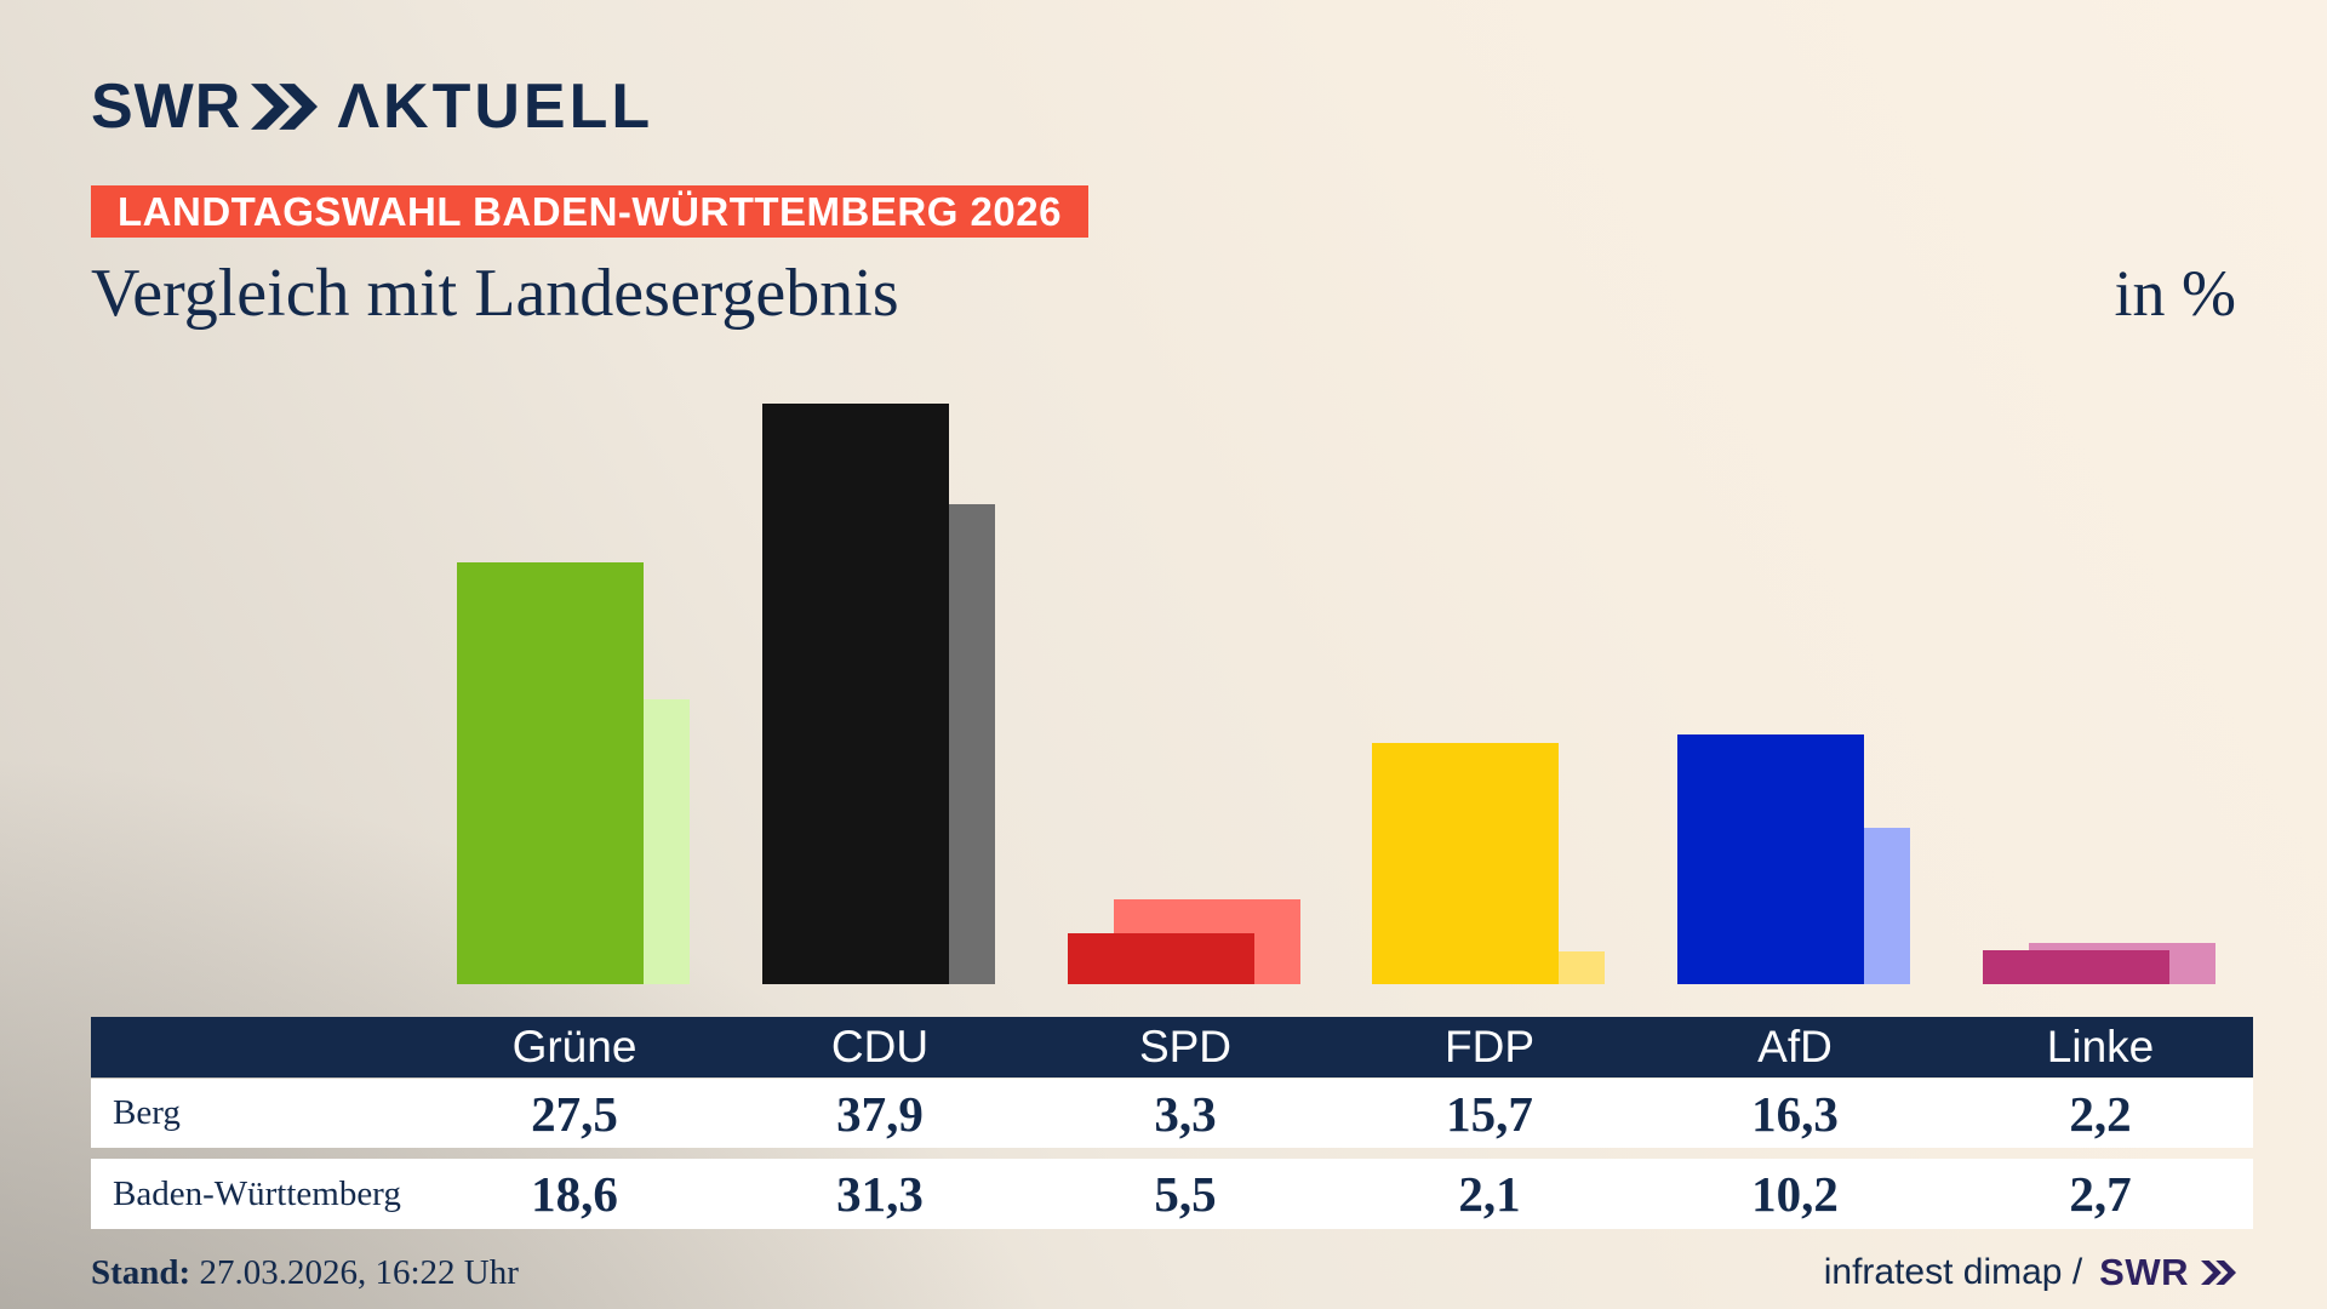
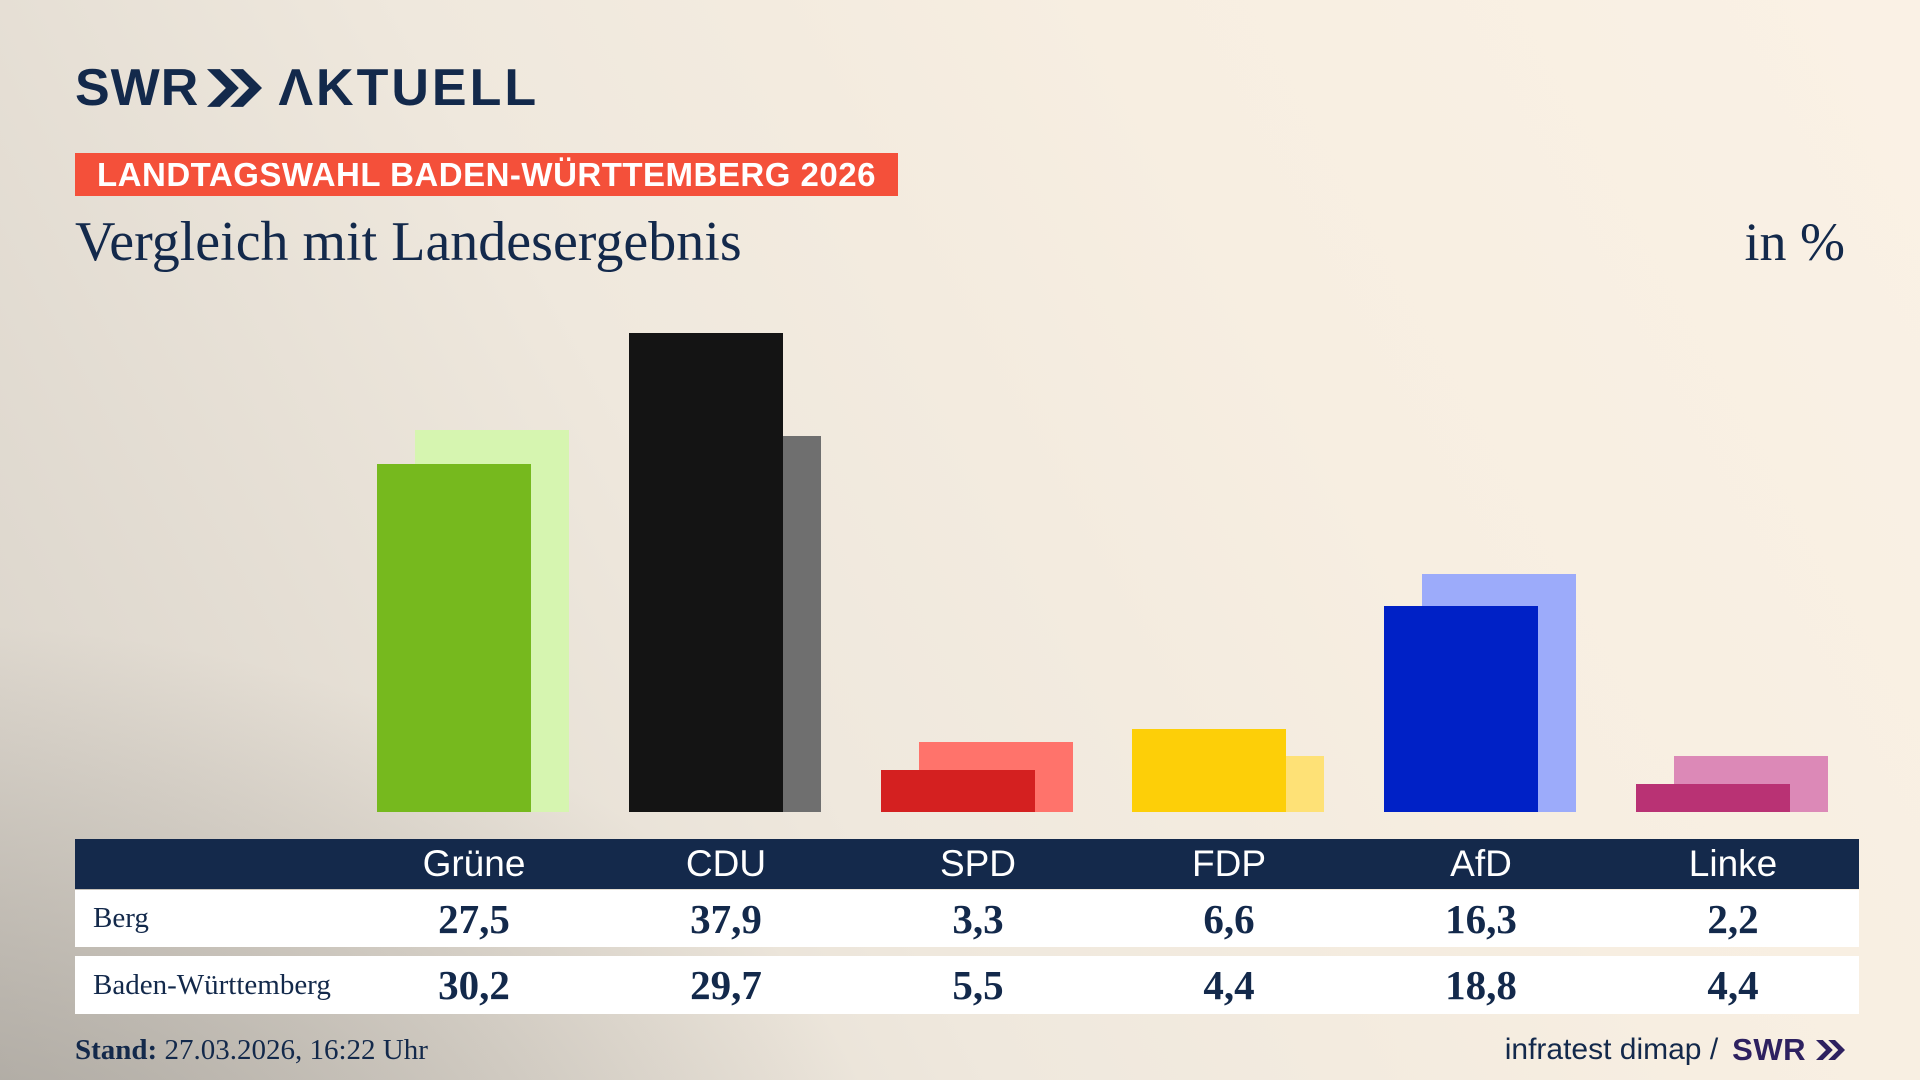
Baden-Württemberg/Grüne: 18,6 -> 30,2
Baden-Württemberg/CDU: 31,3 -> 29,7
Berg/FDP: 15,7 -> 6,6
Baden-Württemberg/FDP: 2,1 -> 4,4
Baden-Württemberg/AfD: 10,2 -> 18,8
Baden-Württemberg/Linke: 2,7 -> 4,4
